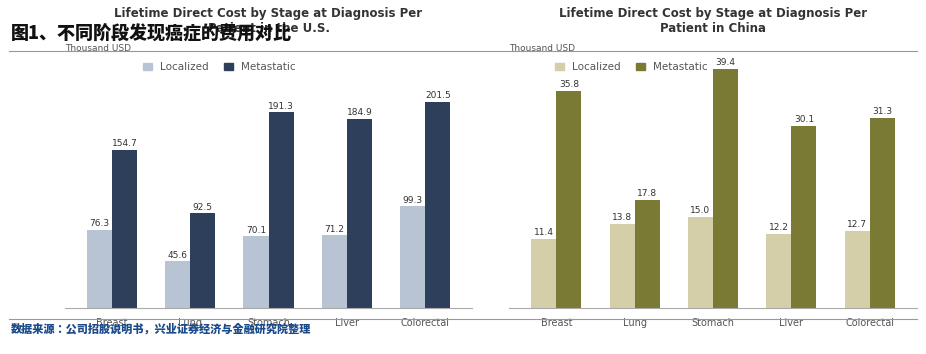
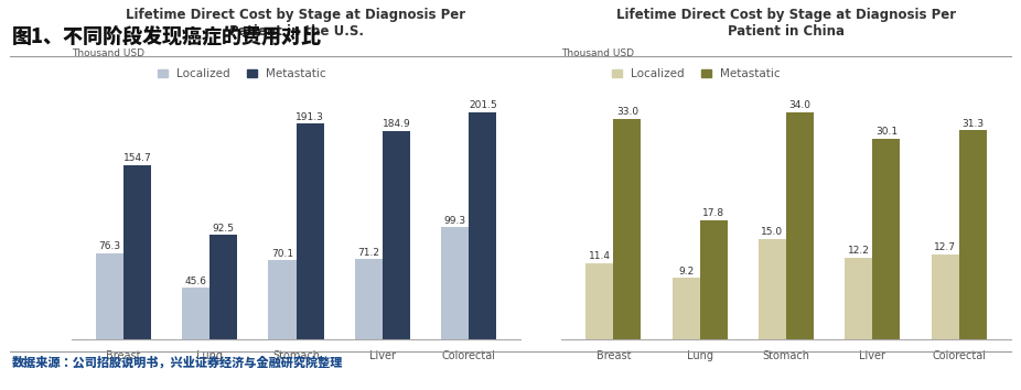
Metastatic/Breast: 35.8 -> 33.0
Localized/Lung: 13.8 -> 9.2
Metastatic/Stomach: 39.4 -> 34.0
